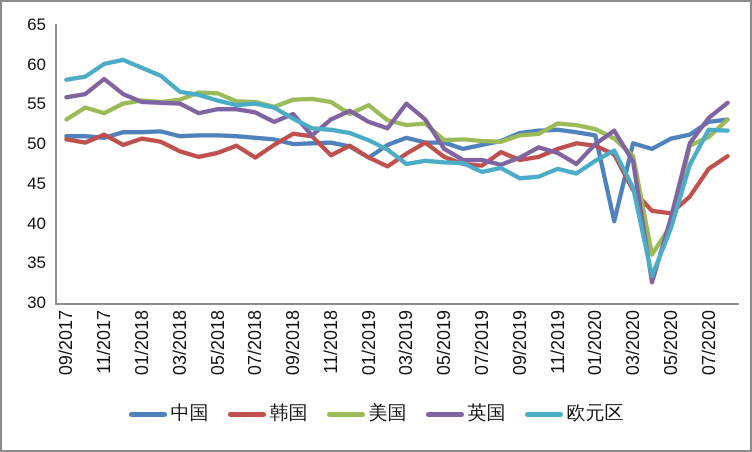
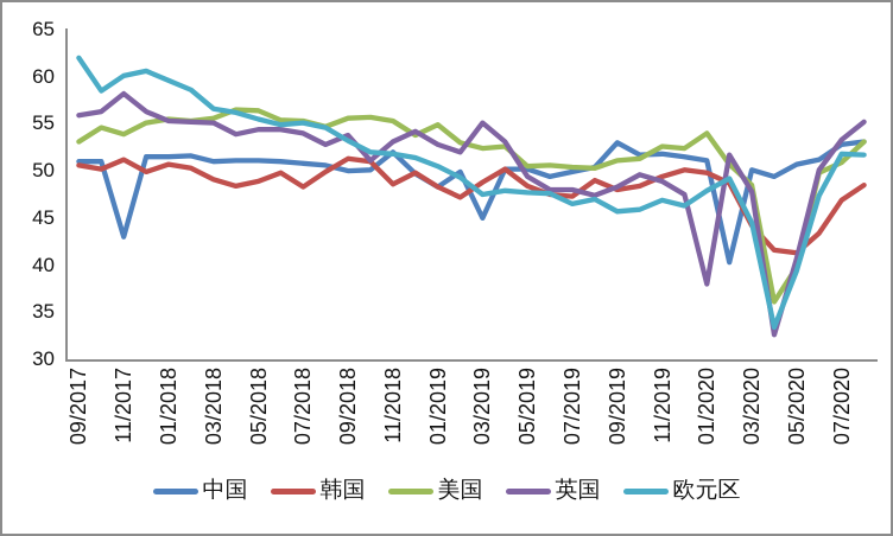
欧元区/09/2017: 58 -> 62
中国/11/2017: 51 -> 43
中国/11/2018: 50 -> 52
中国/03/2019: 51 -> 45
中国/09/2019: 51 -> 53
美国/01/2020: 52 -> 54
英国/01/2020: 50 -> 38
